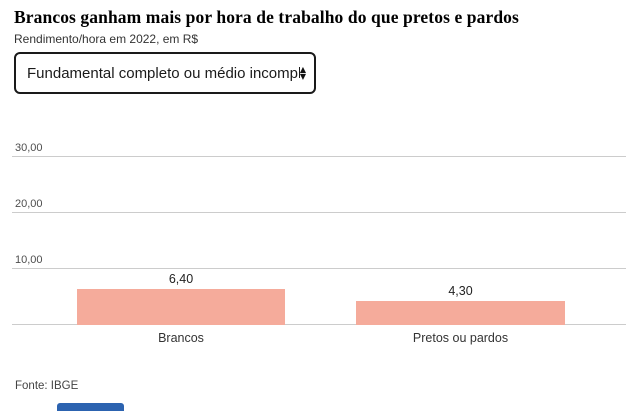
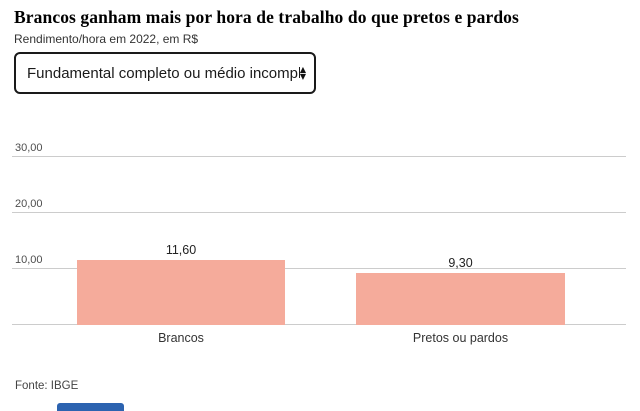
Brancos: 6,40 -> 11,60
Pretos ou pardos: 4,30 -> 9,30
